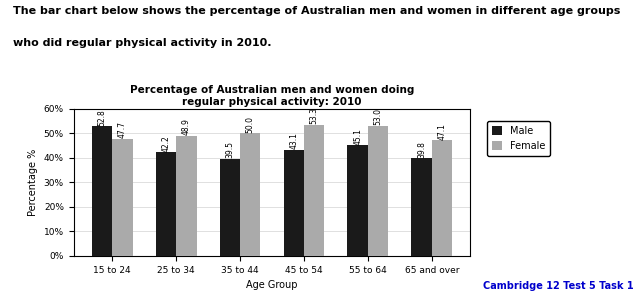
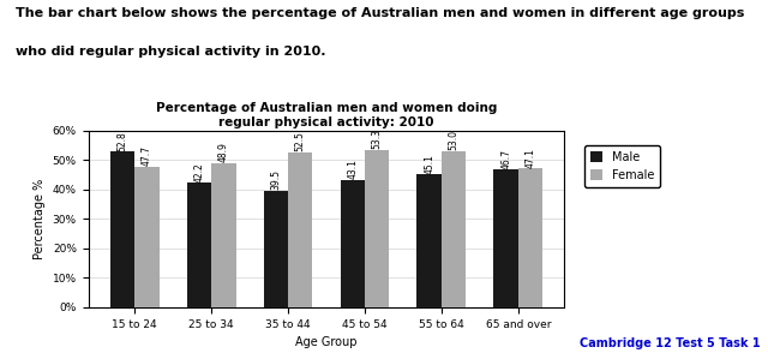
Female/35 to 44: 50.0 -> 52.5
Male/65 and over: 39.8 -> 46.7
